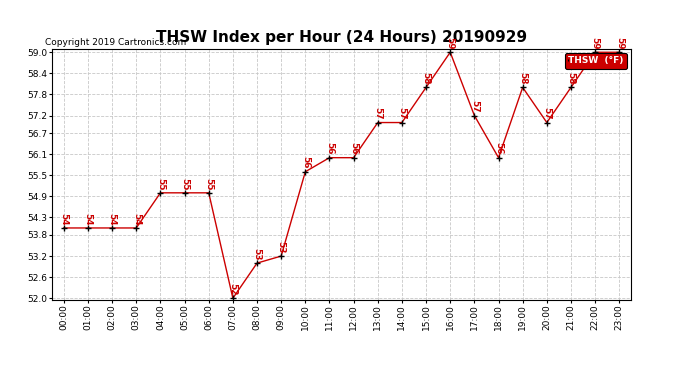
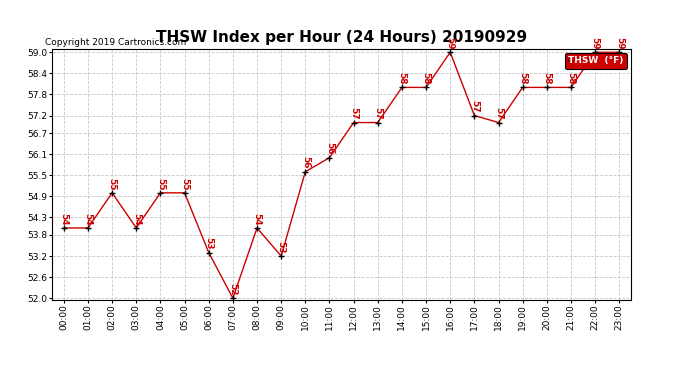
02:00: 54 -> 55
06:00: 55 -> 53
08:00: 53 -> 54
12:00: 56 -> 57
14:00: 57 -> 58
18:00: 56 -> 57
20:00: 57 -> 58
